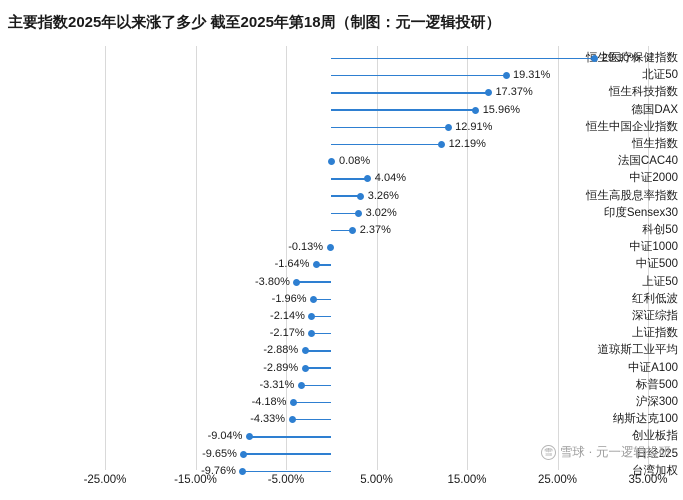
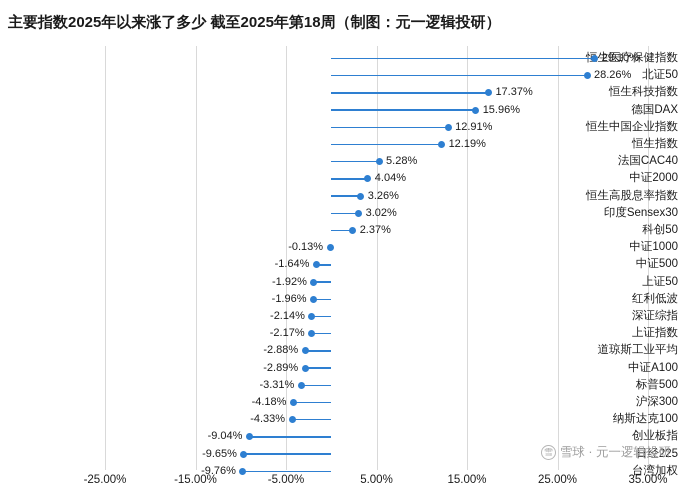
北证50: 19.31% -> 28.26%
法国CAC40: 0.08% -> 5.28%
上证50: -3.80% -> -1.92%
